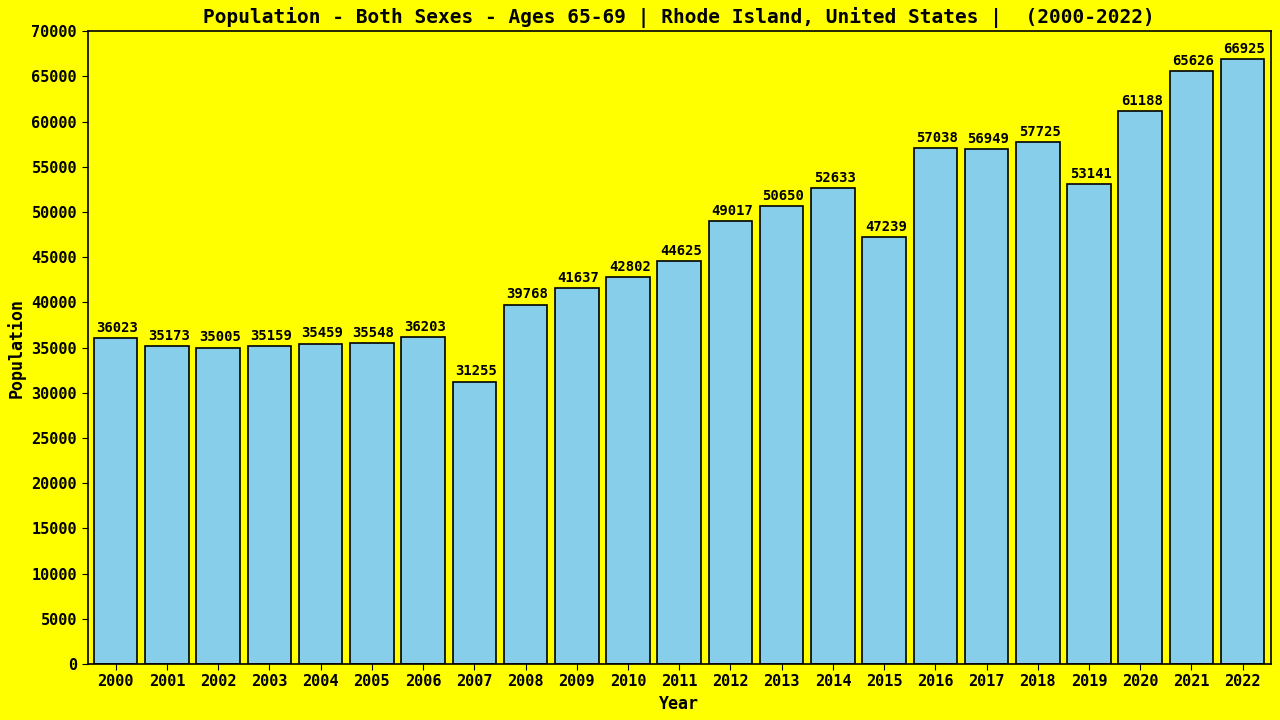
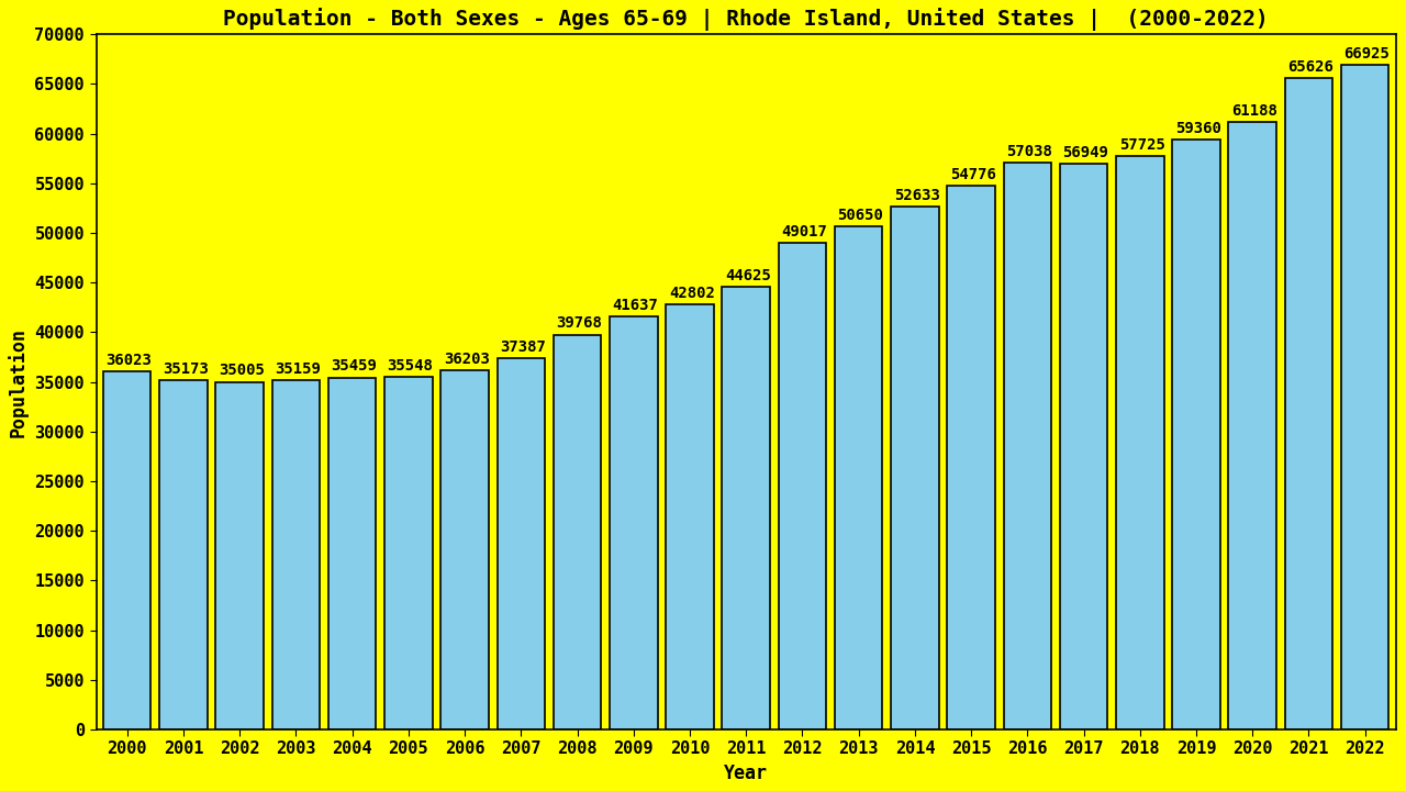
2007: 31255 -> 37387
2015: 47239 -> 54776
2019: 53141 -> 59360
